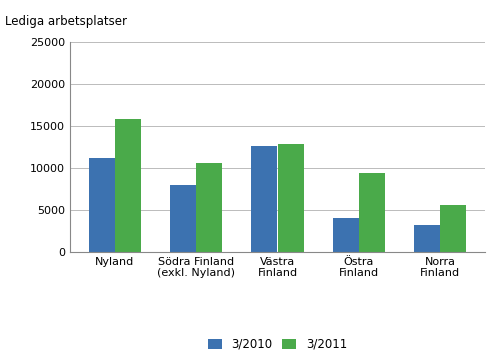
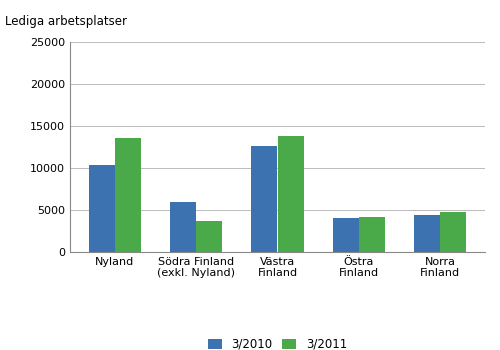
3/2010/Nyland: 11200 -> 10300
3/2011/Nyland: 15800 -> 13600
3/2010/Södra Finland (exkl. Nyland): 8000 -> 6000
3/2011/Södra Finland (exkl. Nyland): 10600 -> 3700
3/2011/Västra Finland: 12800 -> 13800
3/2011/Östra Finland: 9400 -> 4200
3/2010/Norra Finland: 3200 -> 4400
3/2011/Norra Finland: 5600 -> 4800
